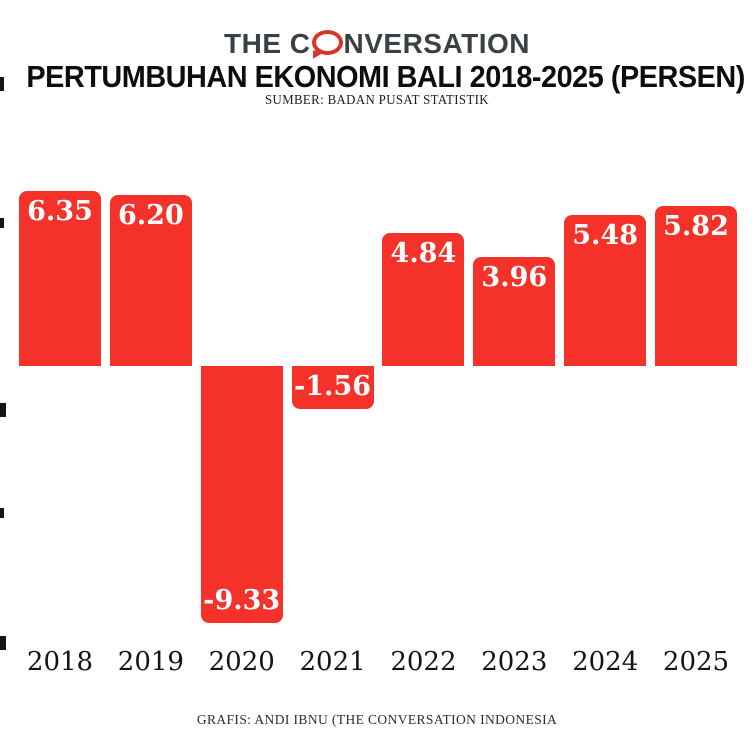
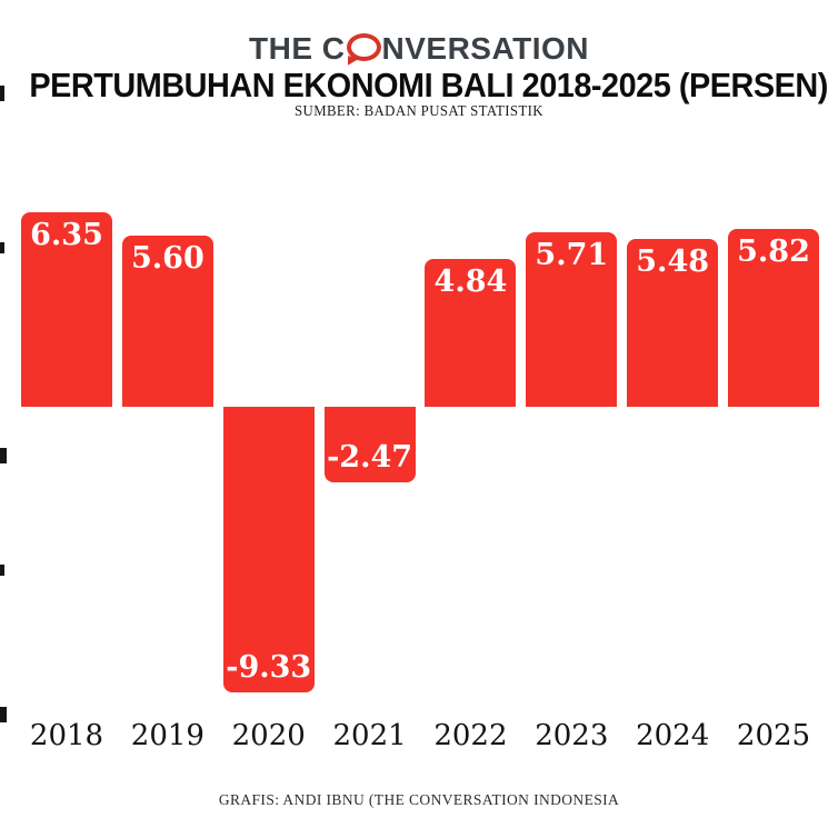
2019: 6.20 -> 5.60
2021: -1.56 -> -2.47
2023: 3.96 -> 5.71
